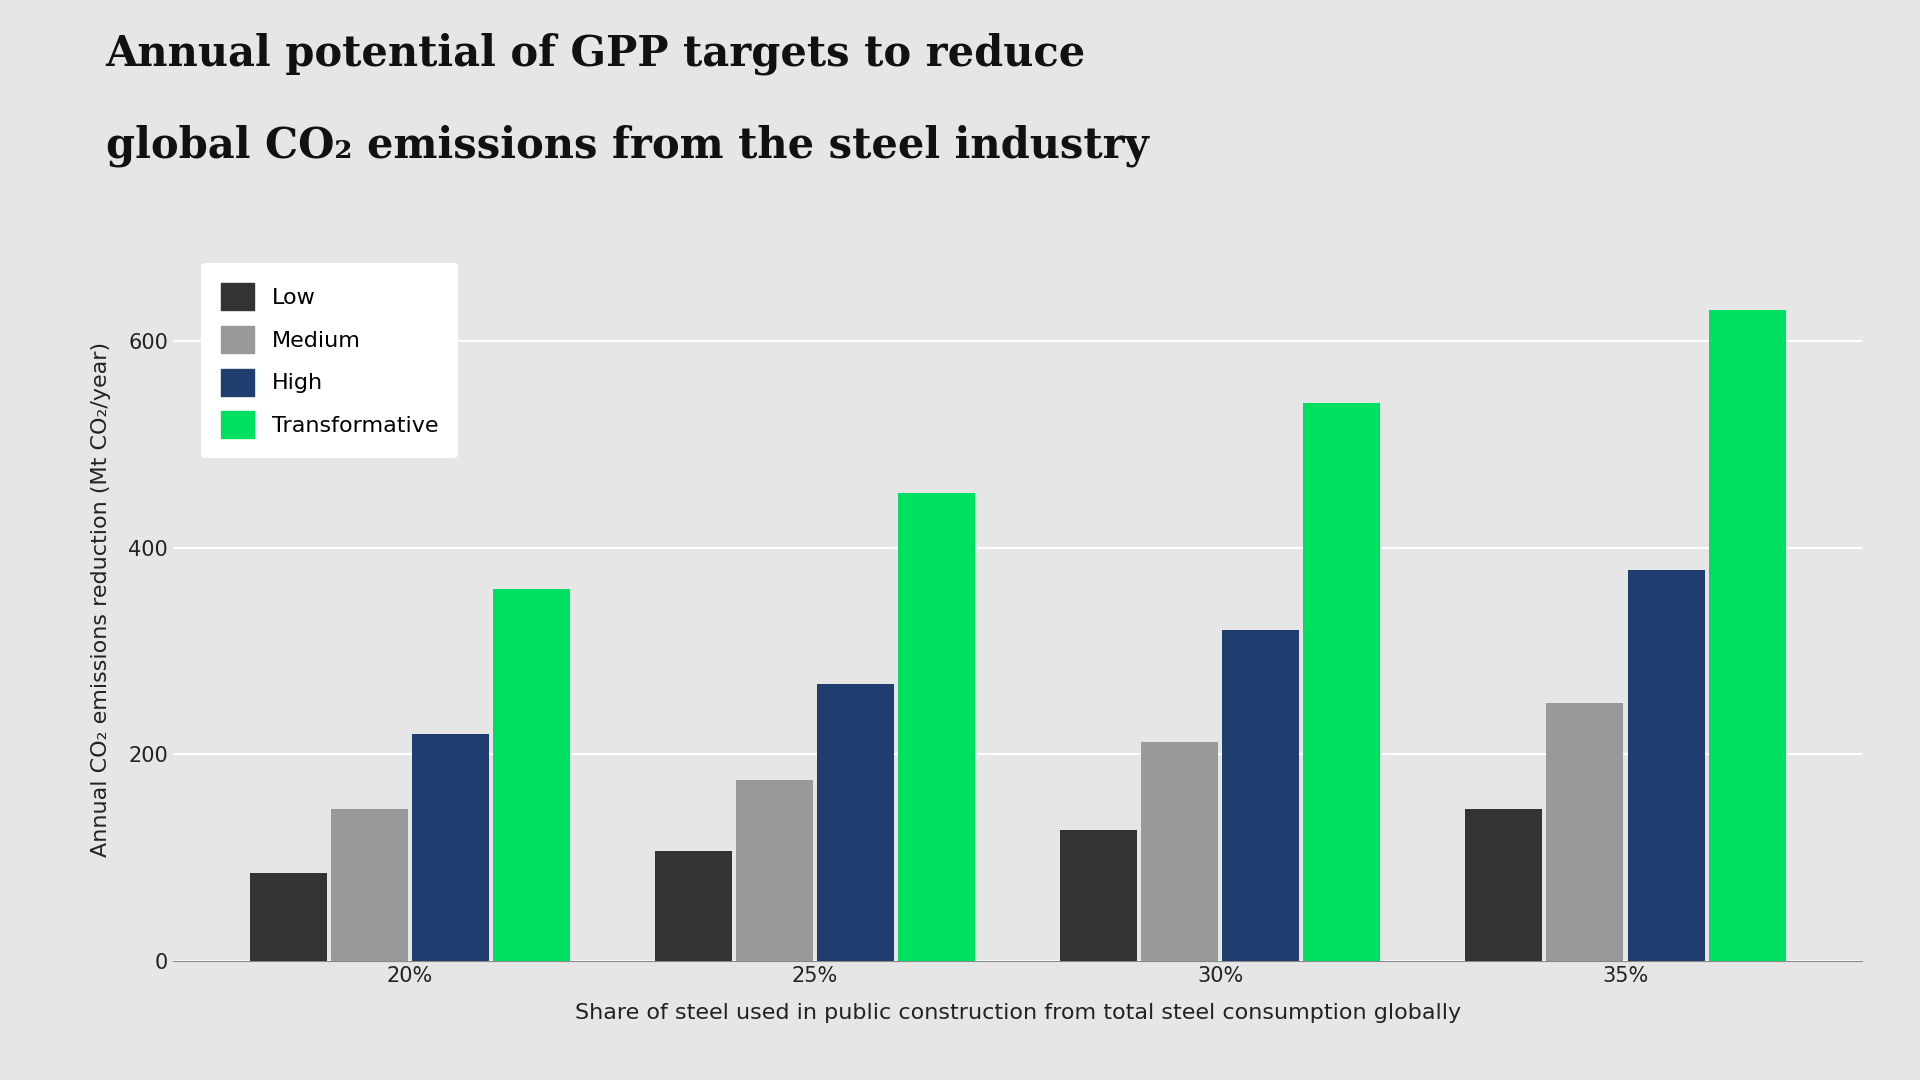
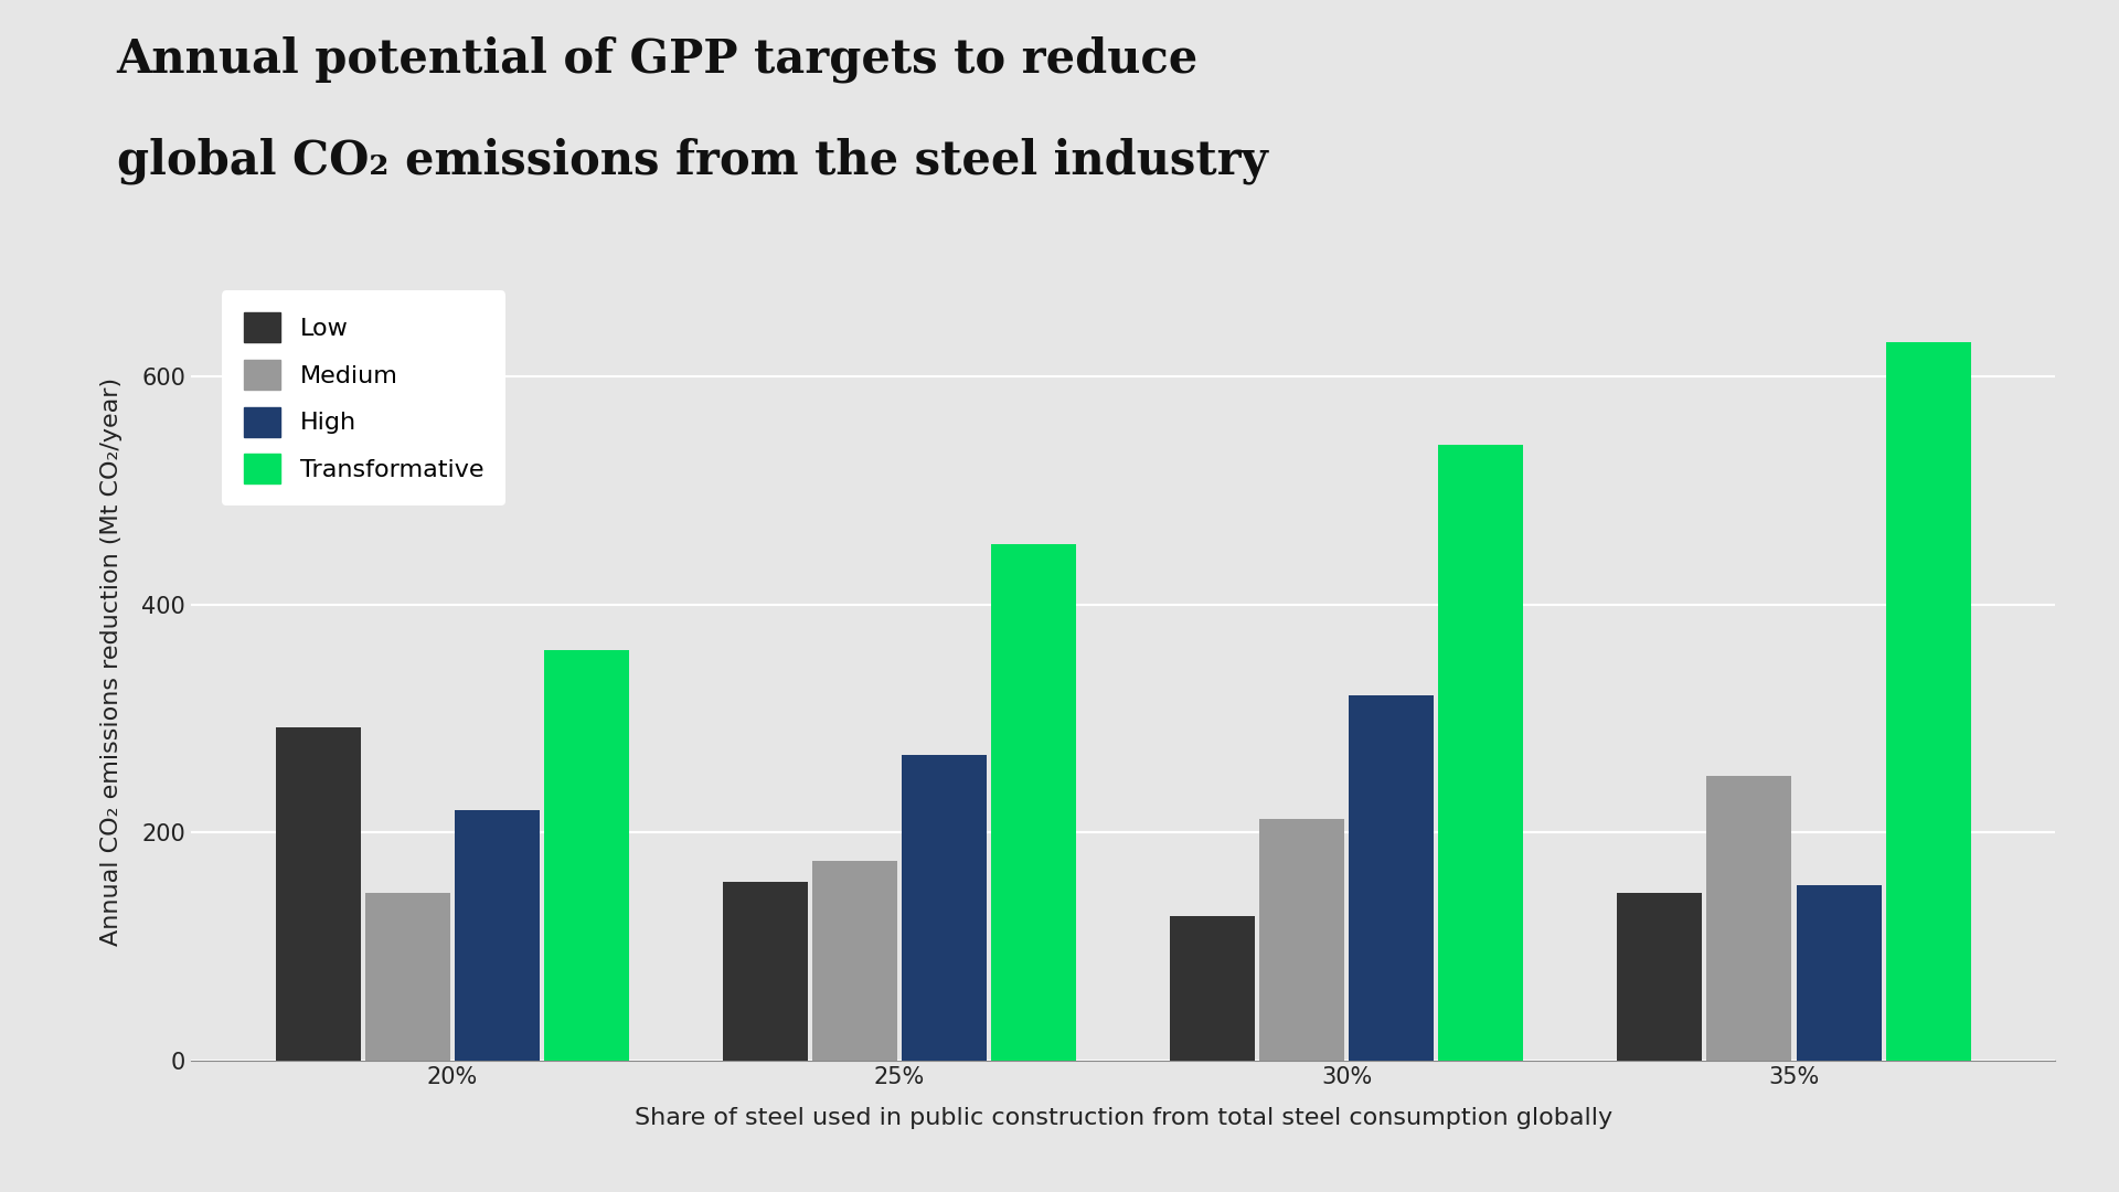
Low/20%: 85 -> 292
Low/25%: 107 -> 157
High/35%: 378 -> 154
